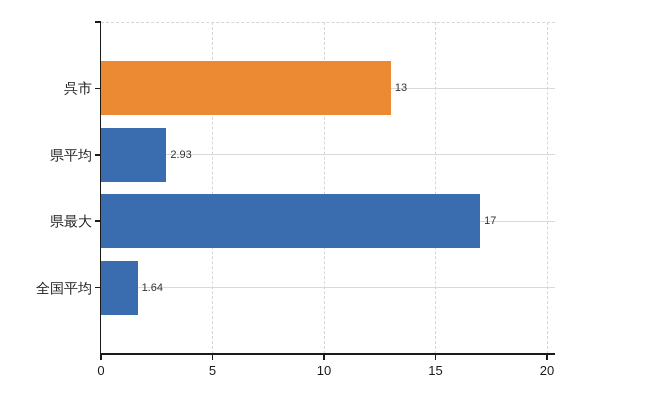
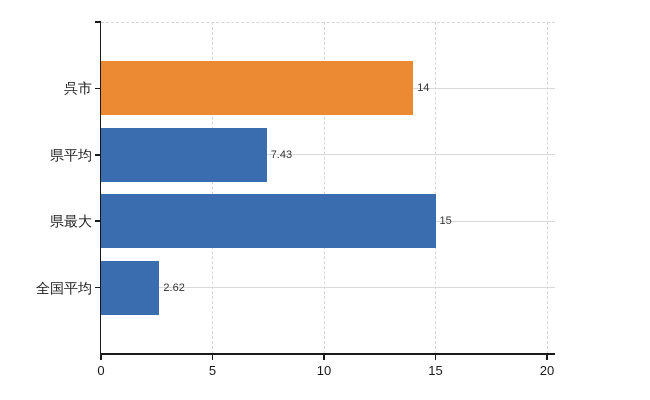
呉市: 13 -> 14
県平均: 2.93 -> 7.43
県最大: 17 -> 15
全国平均: 1.64 -> 2.62
